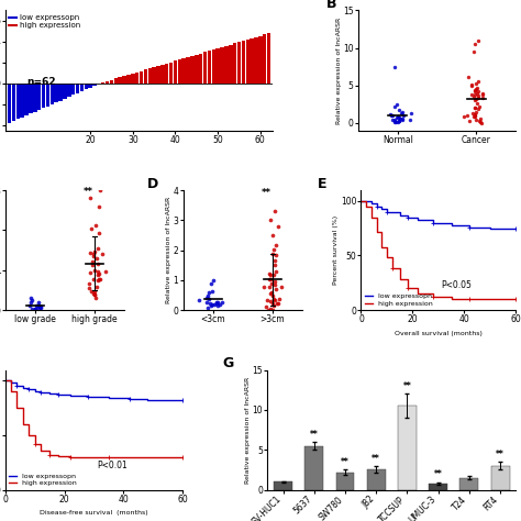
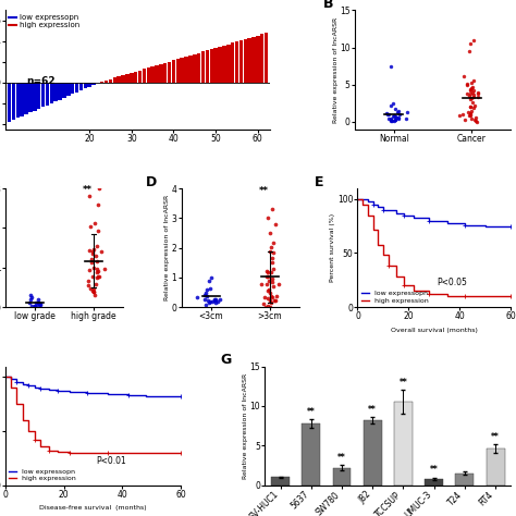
5637: 5.5 -> 7.8
J82: 2.5 -> 8.2
RT4: 3.0 -> 4.6
